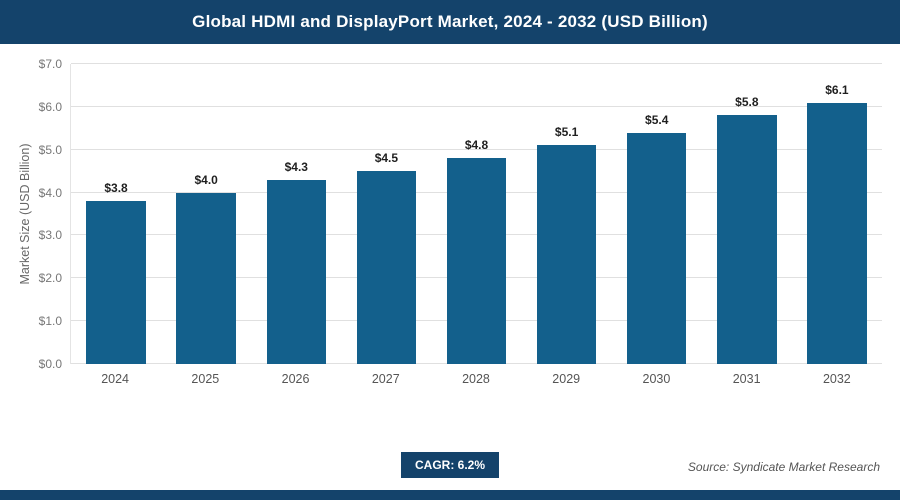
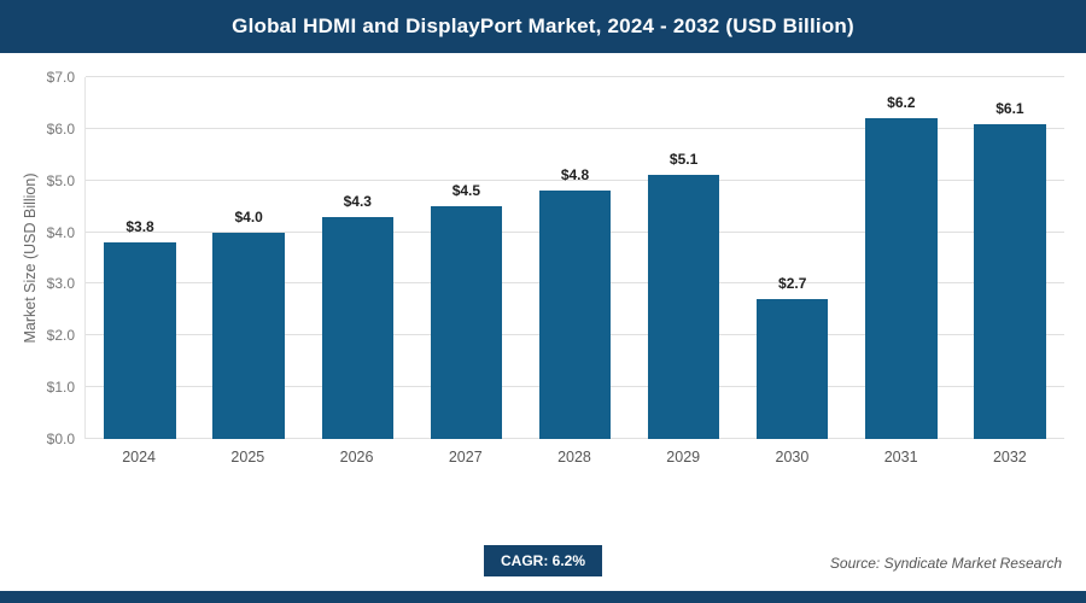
2030: $5.4 -> $2.7
2031: $5.8 -> $6.2
